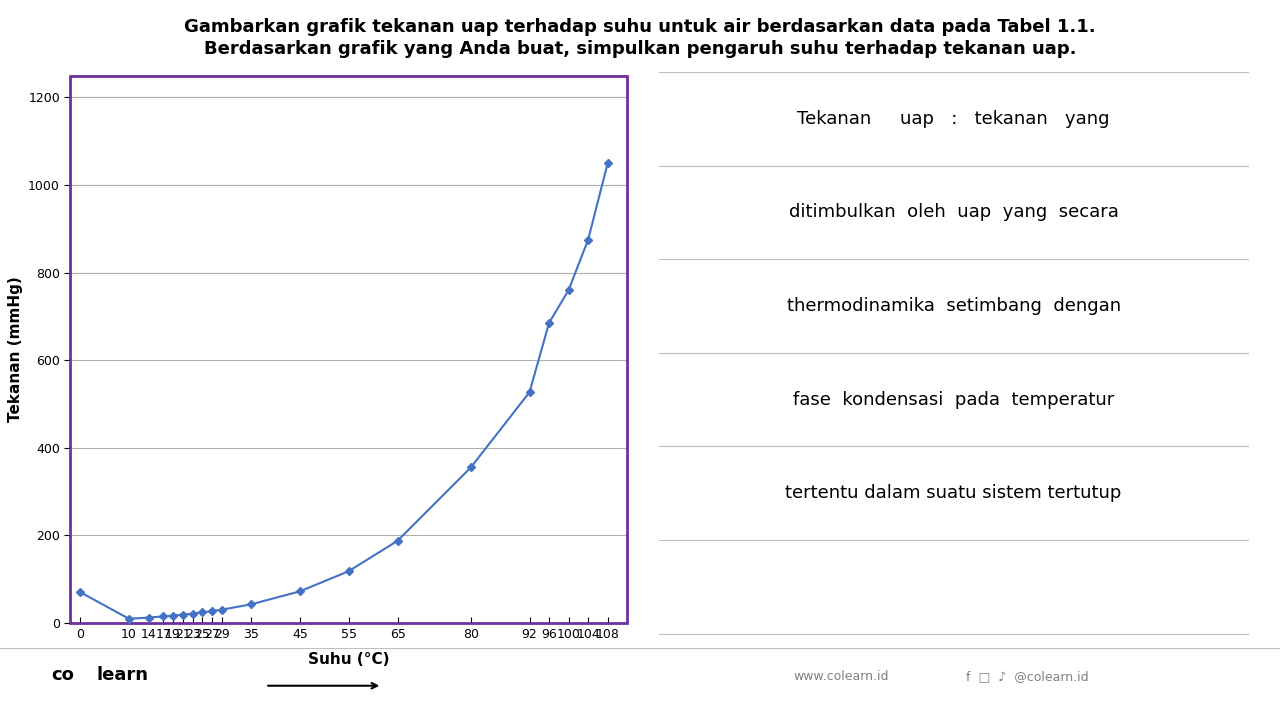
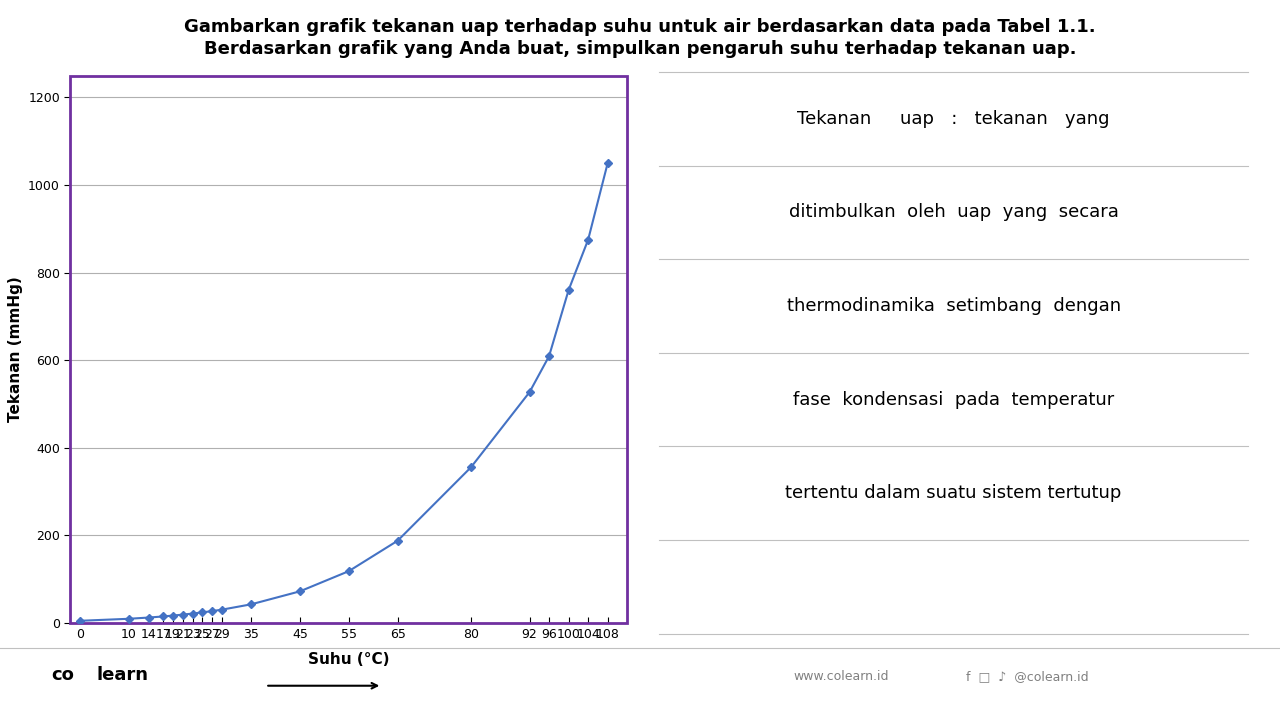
0: 70 -> 5
96: 685 -> 609
